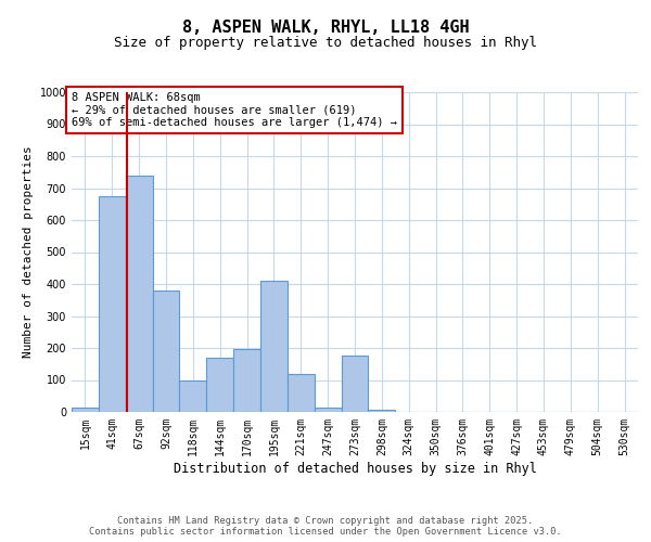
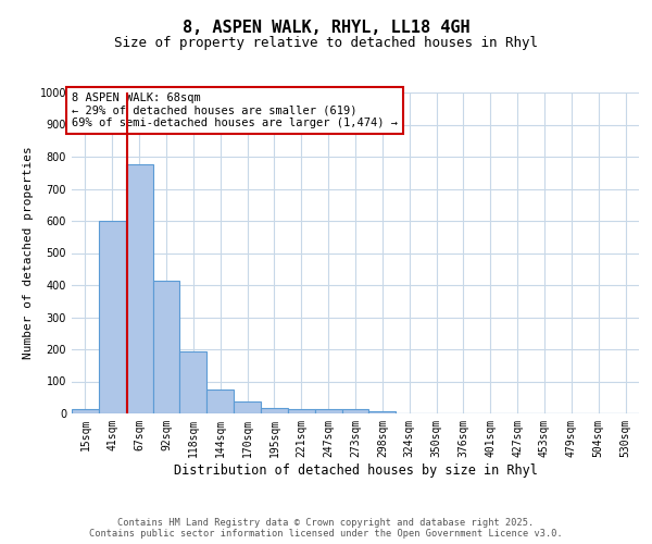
41sqm: 675 -> 600
67sqm: 740 -> 775
92sqm: 380 -> 415
118sqm: 100 -> 192
144sqm: 170 -> 75
170sqm: 195 -> 37
195sqm: 410 -> 18
221sqm: 120 -> 15
273sqm: 175 -> 12
